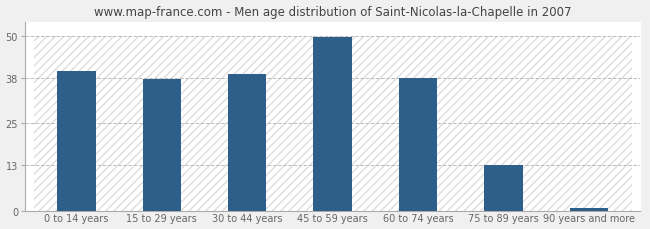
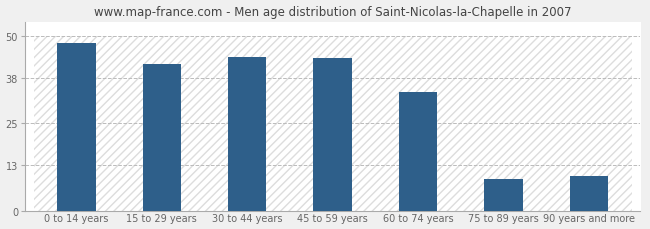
0 to 14 years: 40.0 -> 48.0
15 to 29 years: 37.5 -> 42.0
30 to 44 years: 39.0 -> 44.0
45 to 59 years: 49.5 -> 43.5
60 to 74 years: 38.0 -> 34.0
75 to 89 years: 13.0 -> 9.0
90 years and more: 0.8 -> 10.0
